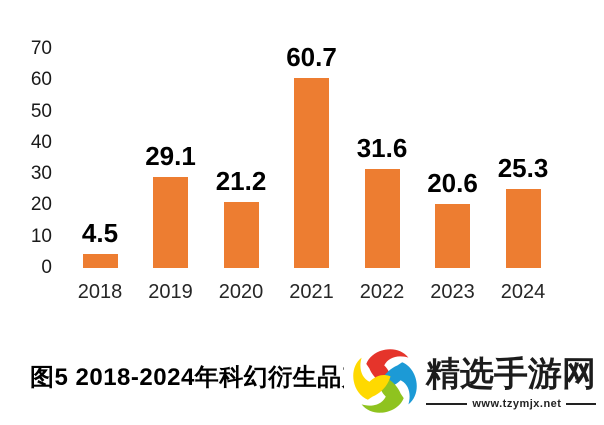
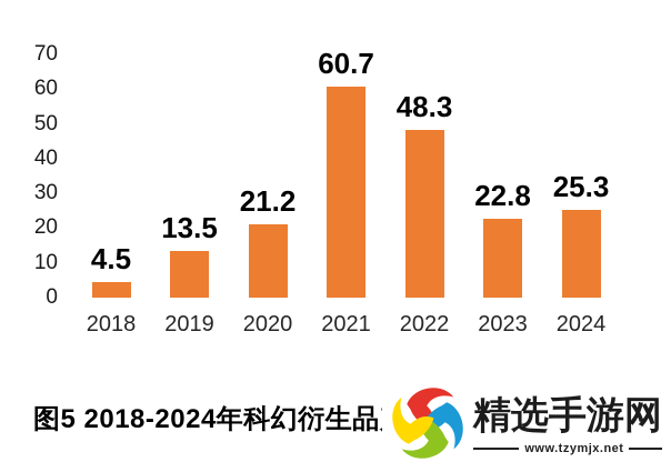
2019: 29.1 -> 13.5
2022: 31.6 -> 48.3
2023: 20.6 -> 22.8
